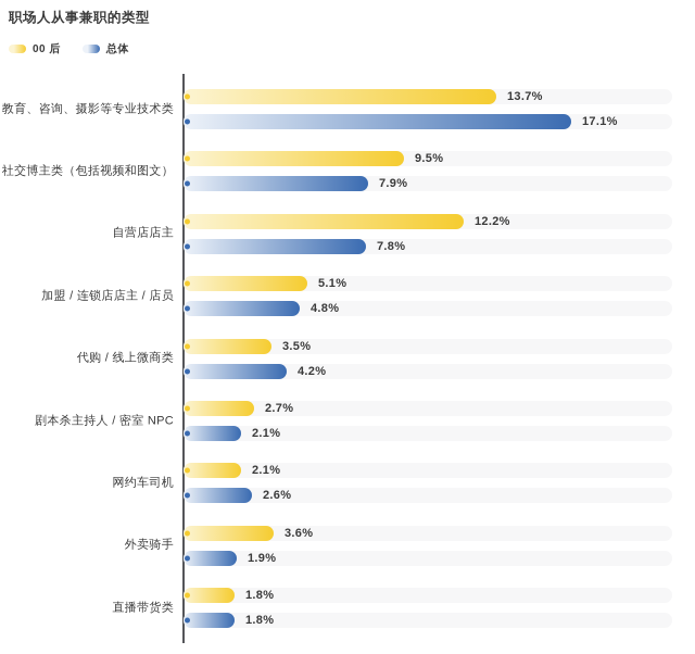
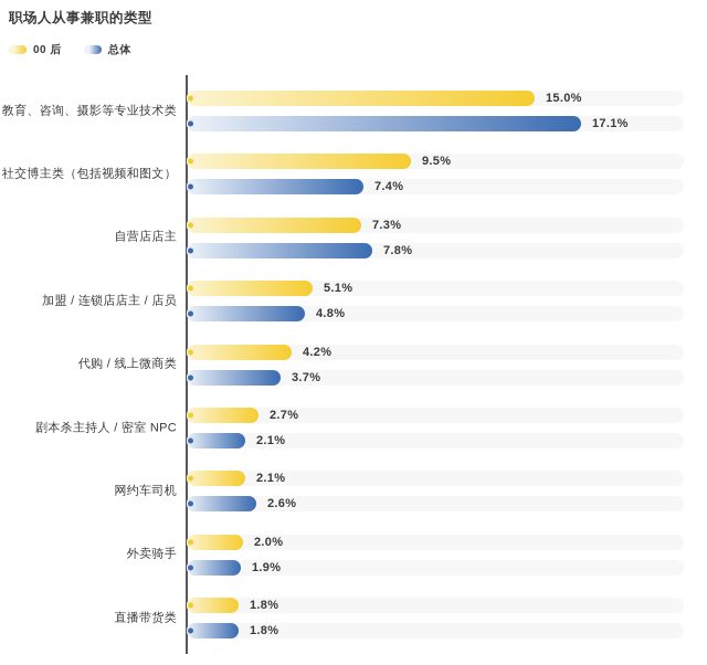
00 后/教育、咨询、摄影等专业技术类: 13.7% -> 15.0%
总体/社交博主类（包括视频和图文）: 7.9% -> 7.4%
00 后/自营店店主: 12.2% -> 7.3%
00 后/代购 / 线上微商类: 3.5% -> 4.2%
总体/代购 / 线上微商类: 4.2% -> 3.7%
00 后/外卖骑手: 3.6% -> 2.0%
